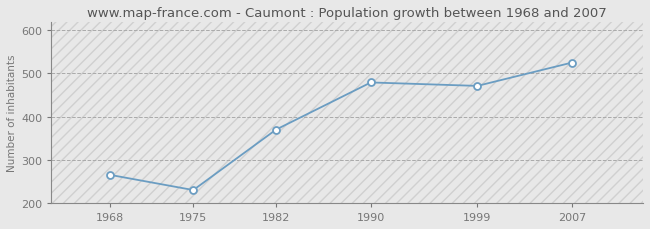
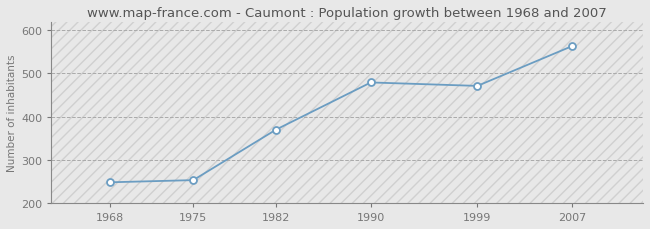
1968: 265 -> 248
1975: 230 -> 253
2007: 525 -> 563
